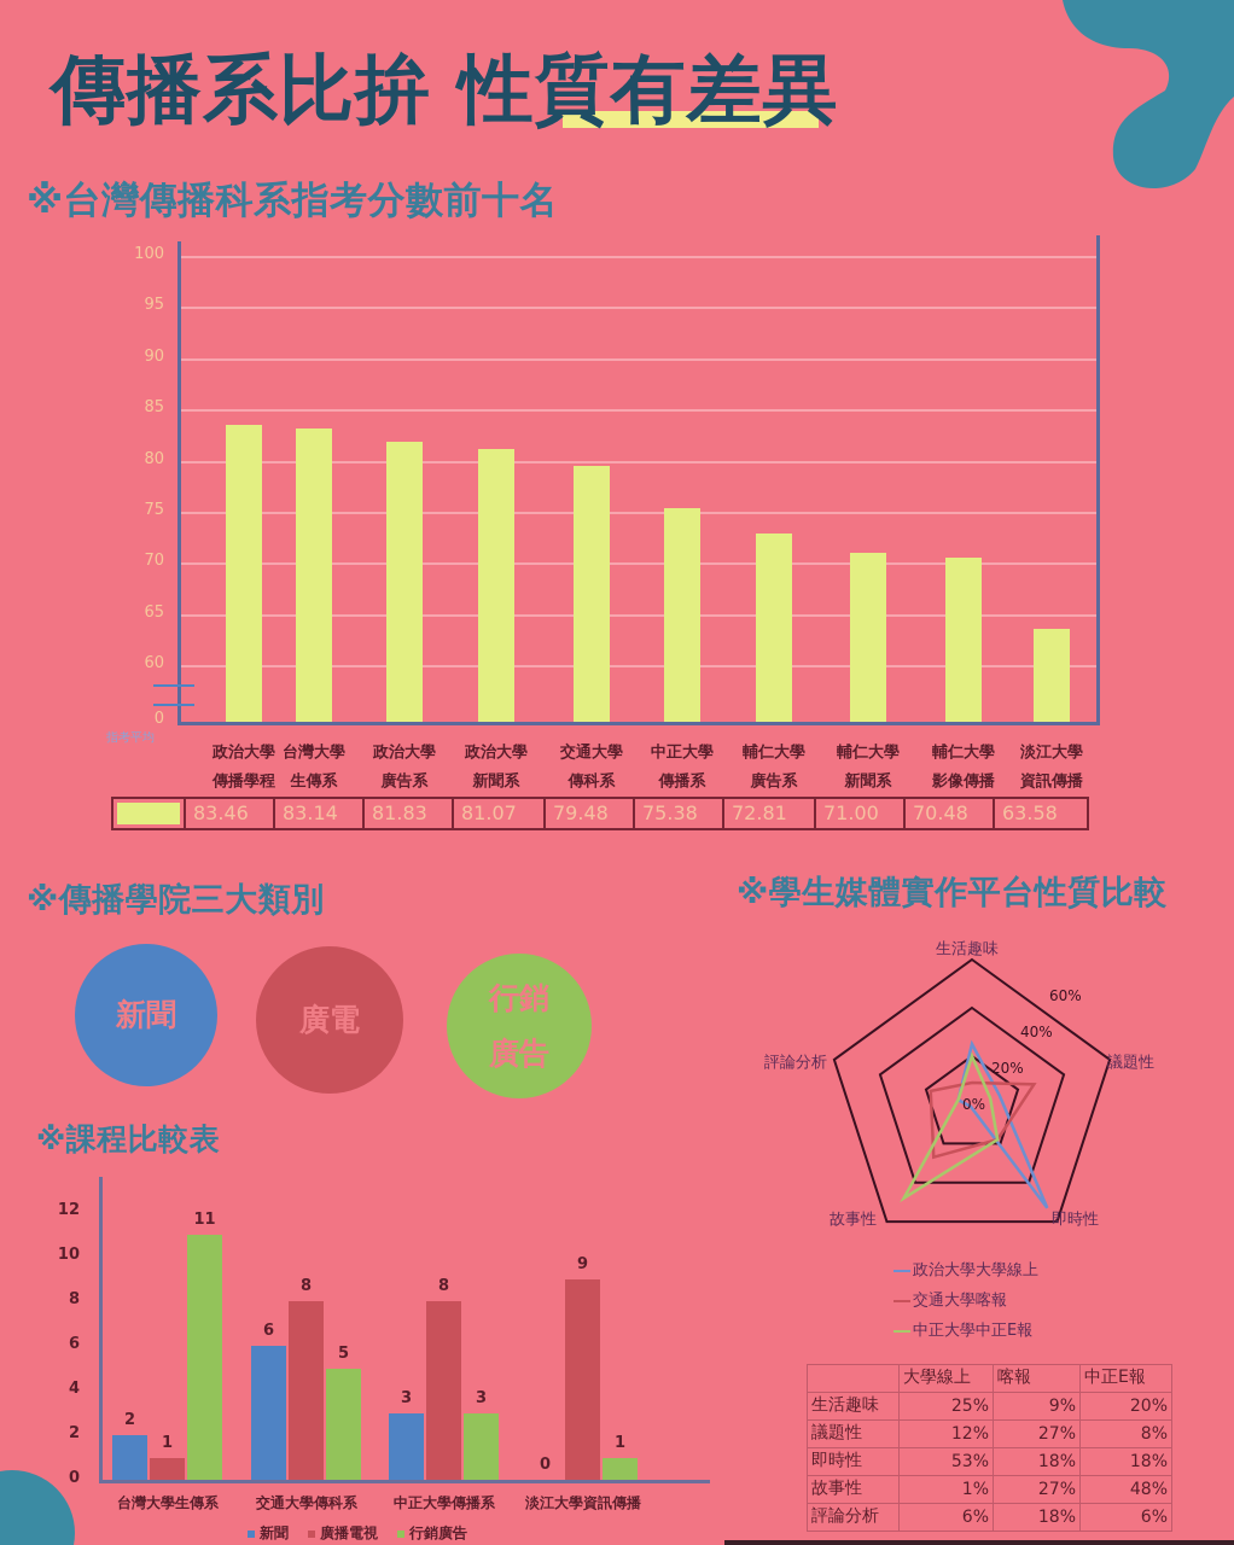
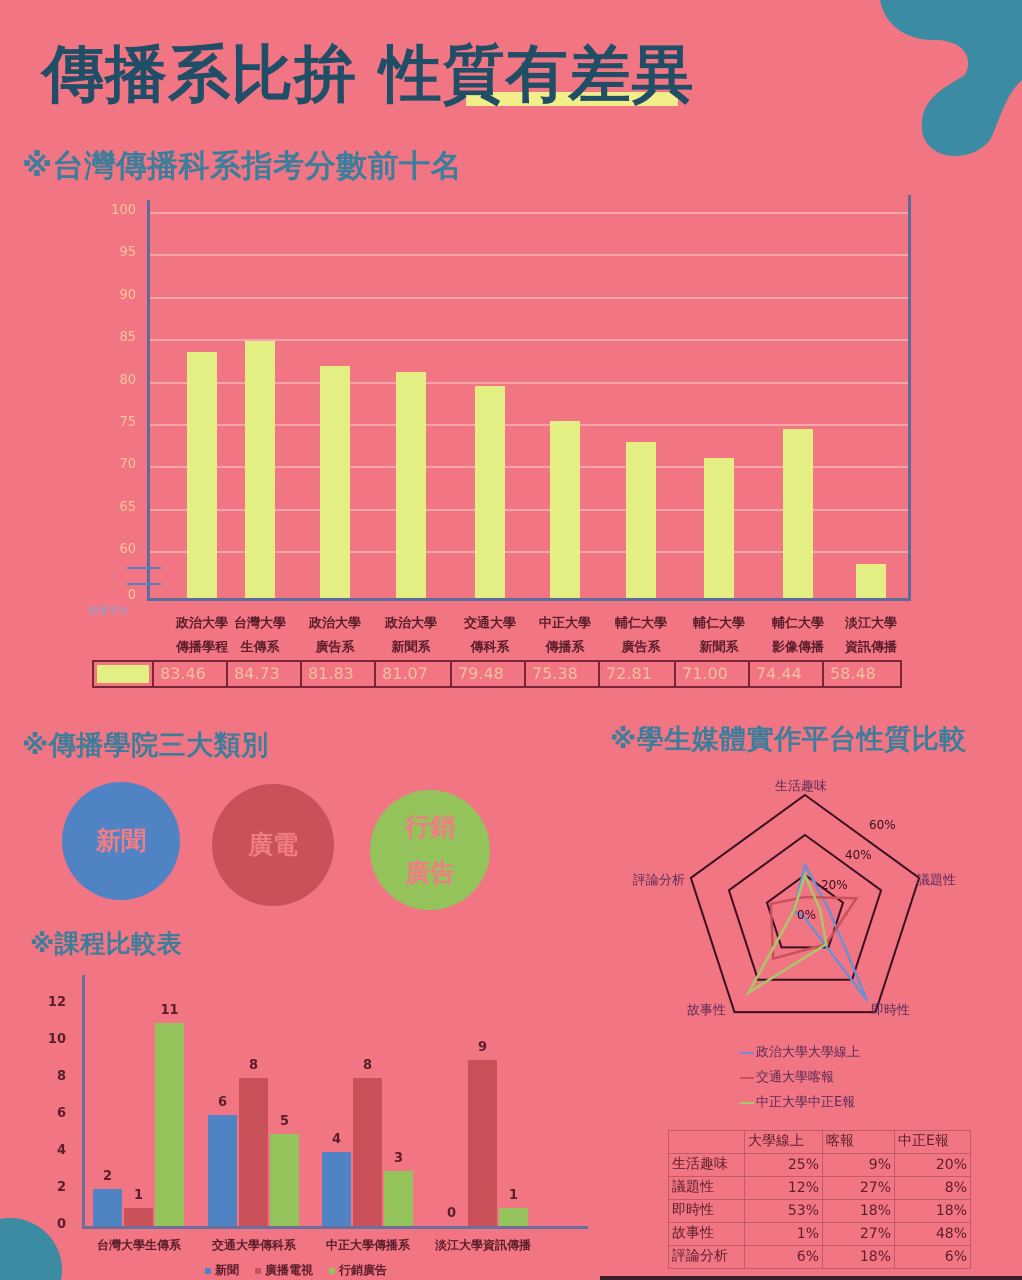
※台灣傳播科系指考分數前十名/台灣大學 生傳系: 83.14 -> 84.73
※台灣傳播科系指考分數前十名/輔仁大學 影像傳播: 70.48 -> 74.44
※台灣傳播科系指考分數前十名/淡江大學 資訊傳播: 63.58 -> 58.48
※課程比較表/新聞/中正大學傳播系: 3 -> 4
